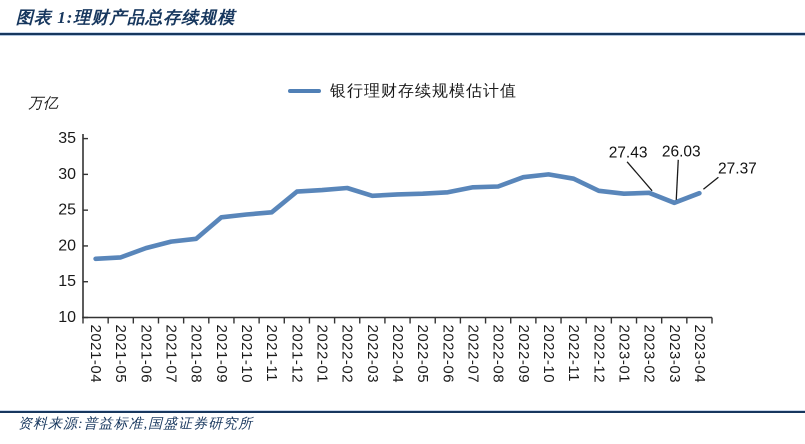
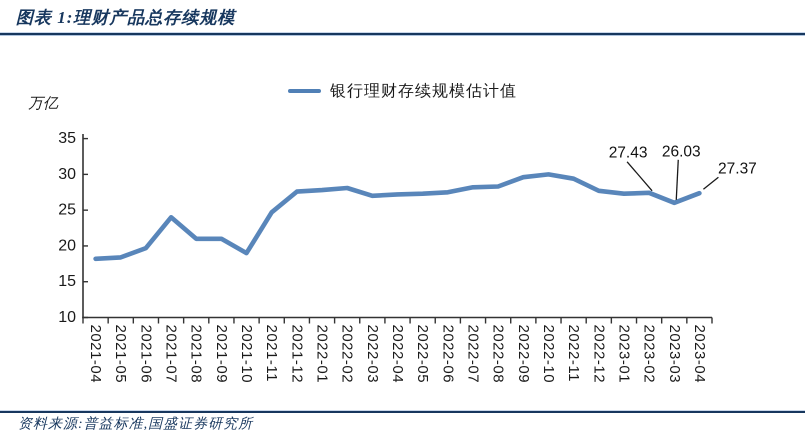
2021-07: 21 -> 24
2021-09: 24 -> 21
2021-10: 24 -> 19
